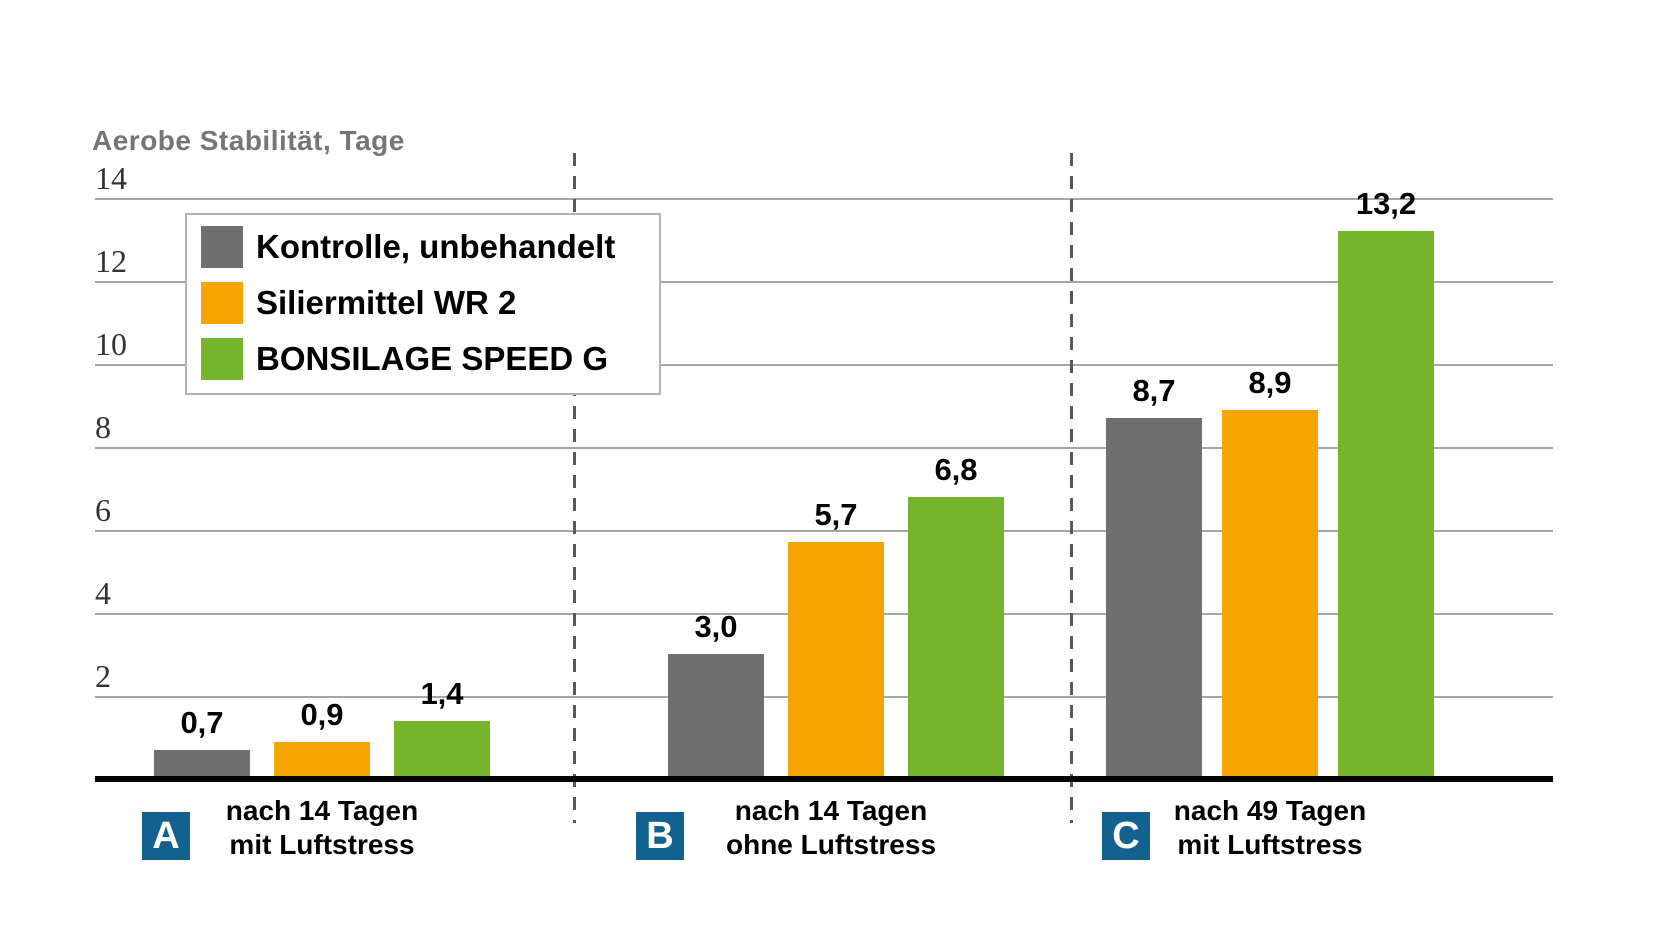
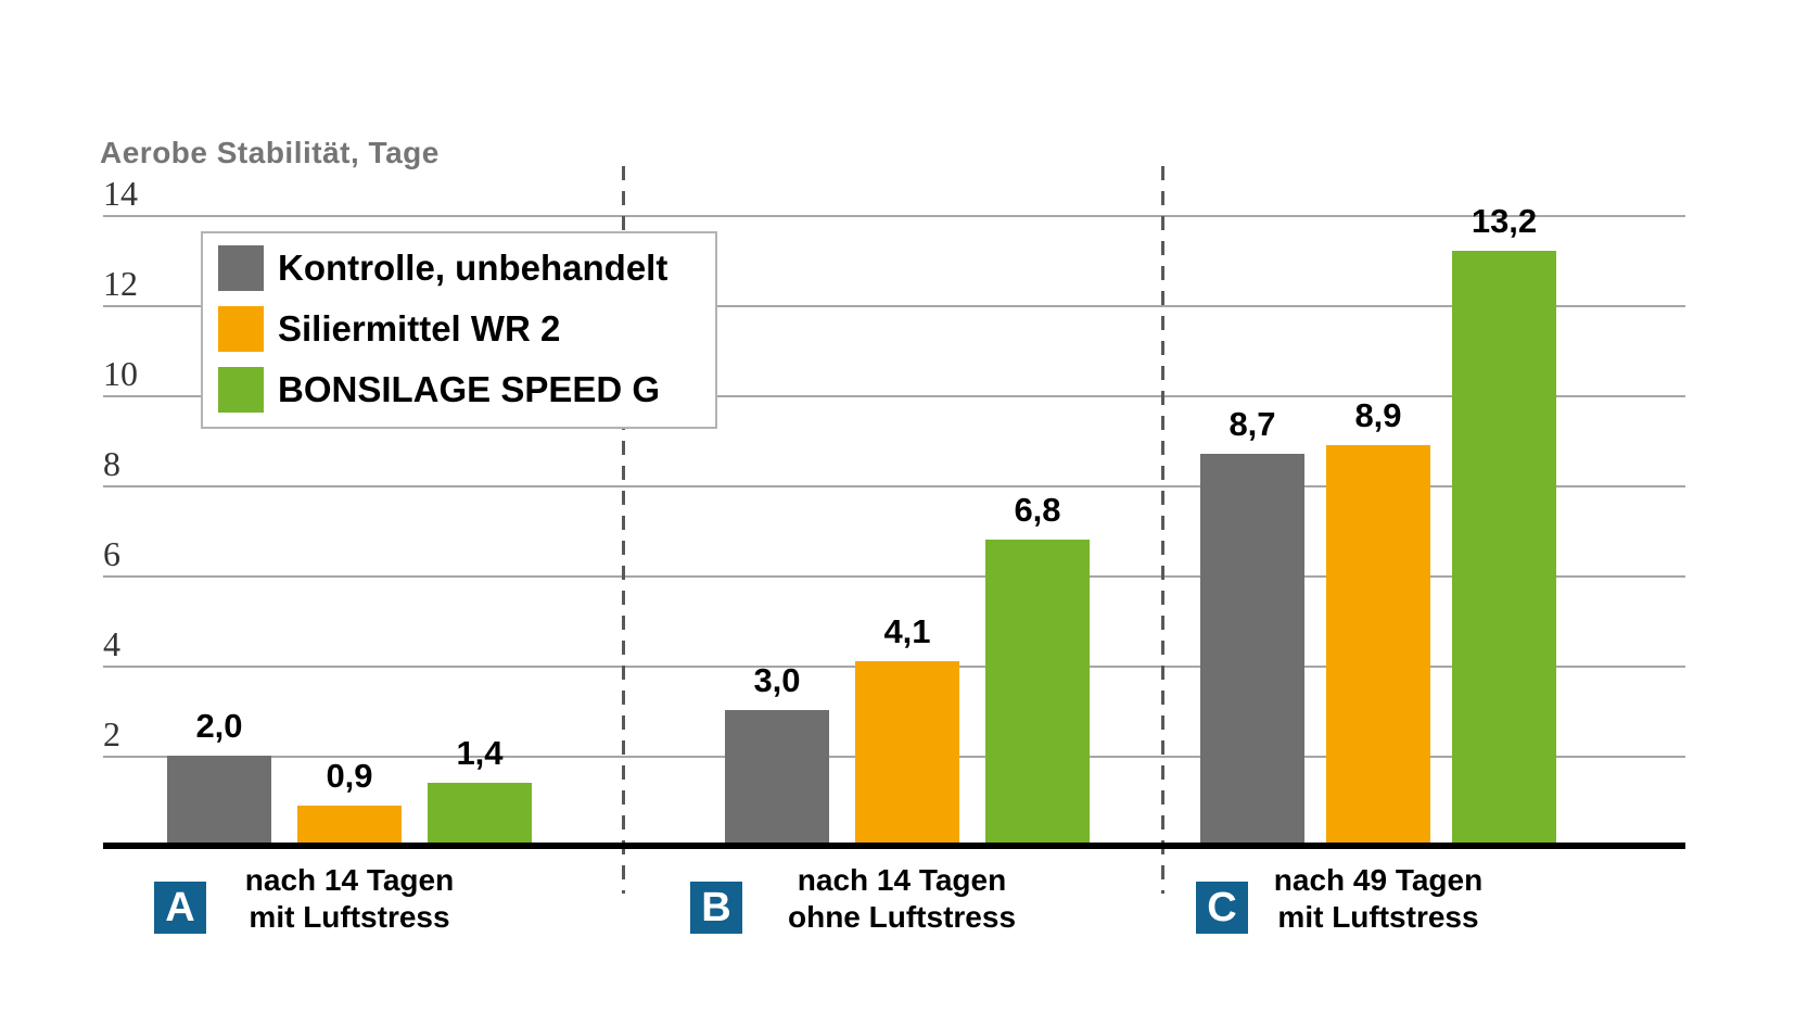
Kontrolle, unbehandelt/nach 14 Tagen mit Luftstress: 0,7 -> 2,0
Siliermittel WR 2/nach 14 Tagen ohne Luftstress: 5,7 -> 4,1
